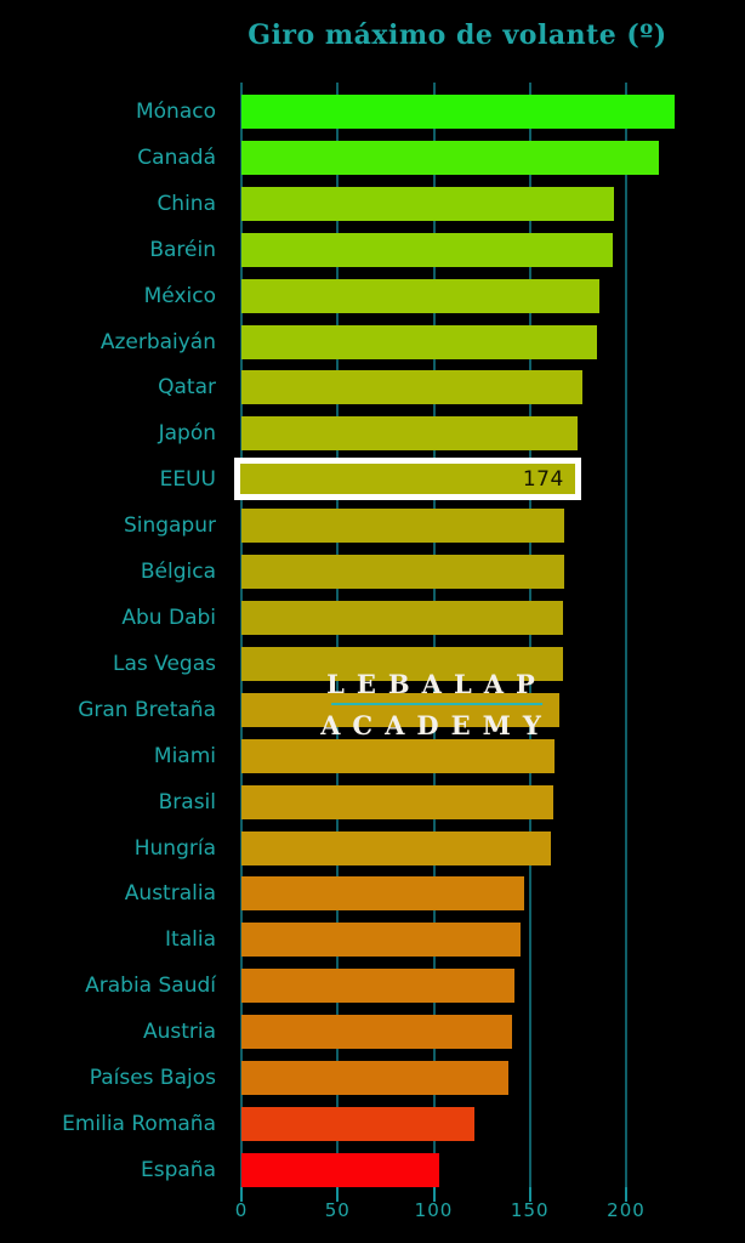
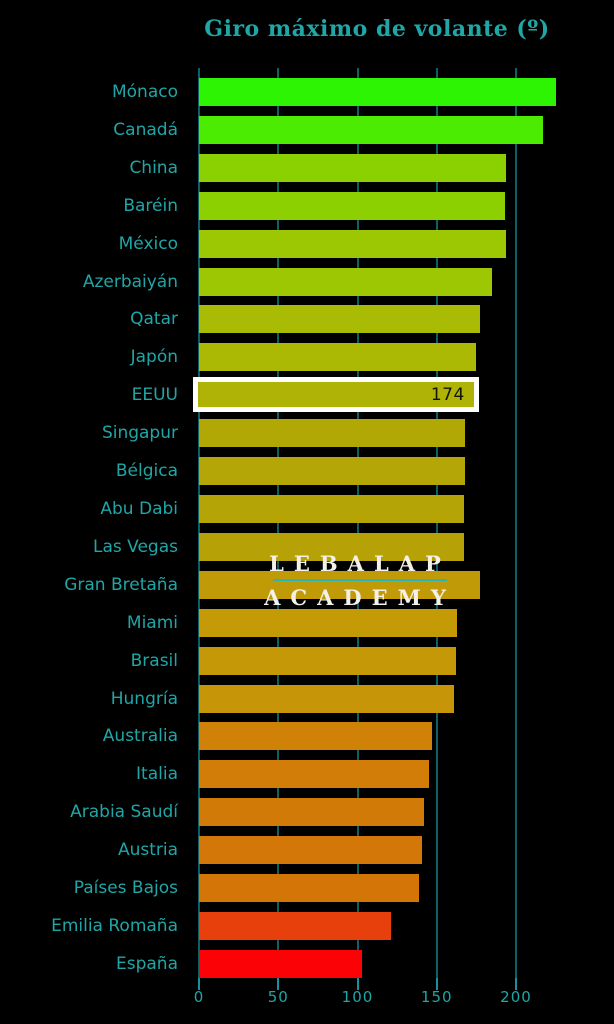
México: 186 -> 194
Gran Bretaña: 165 -> 177
